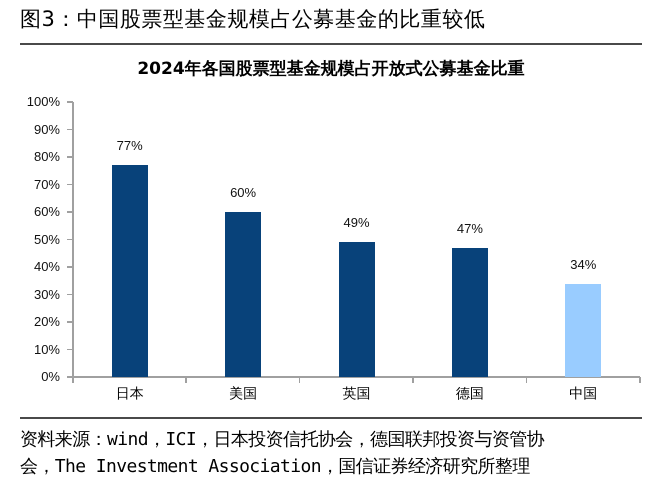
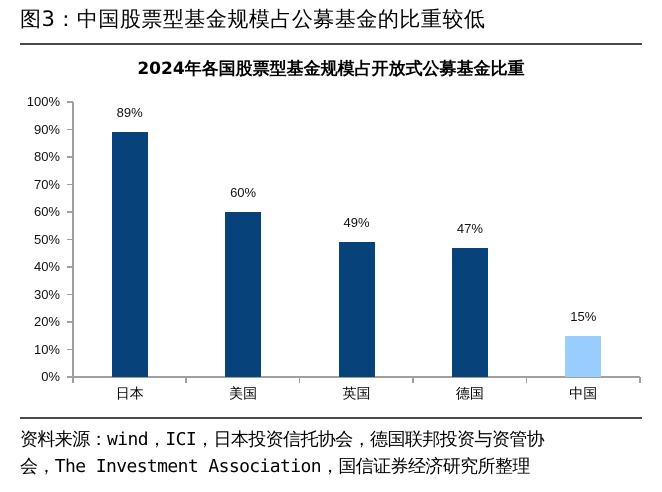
日本: 77% -> 89%
中国: 34% -> 15%
